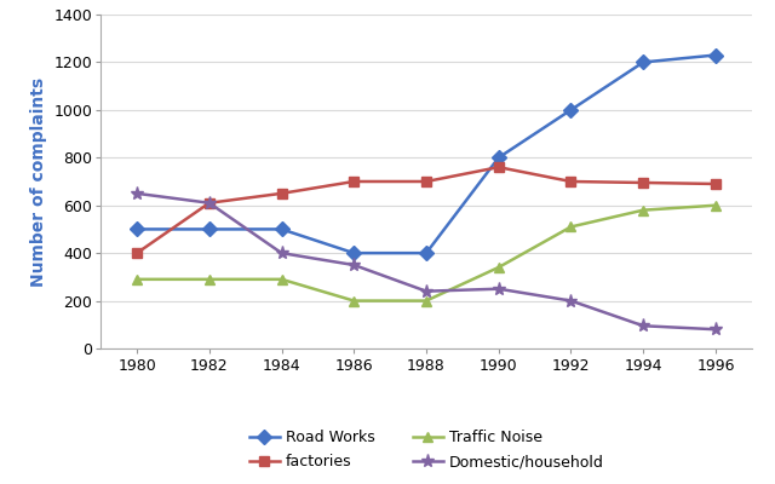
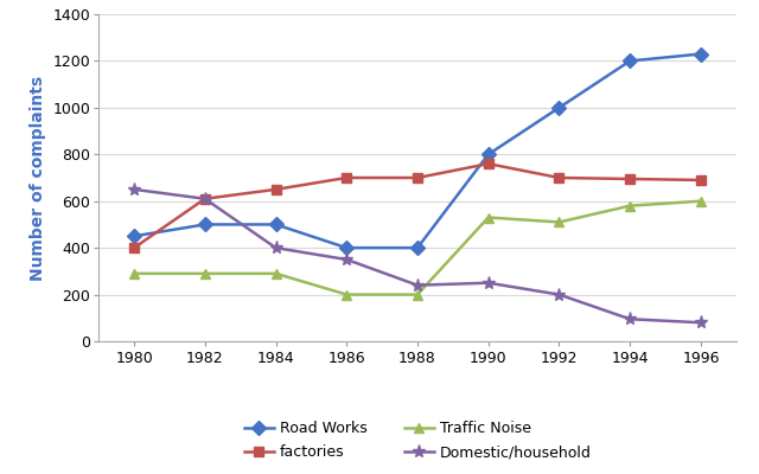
Road Works/1980: 500 -> 450
Traffic Noise/1990: 340 -> 530
